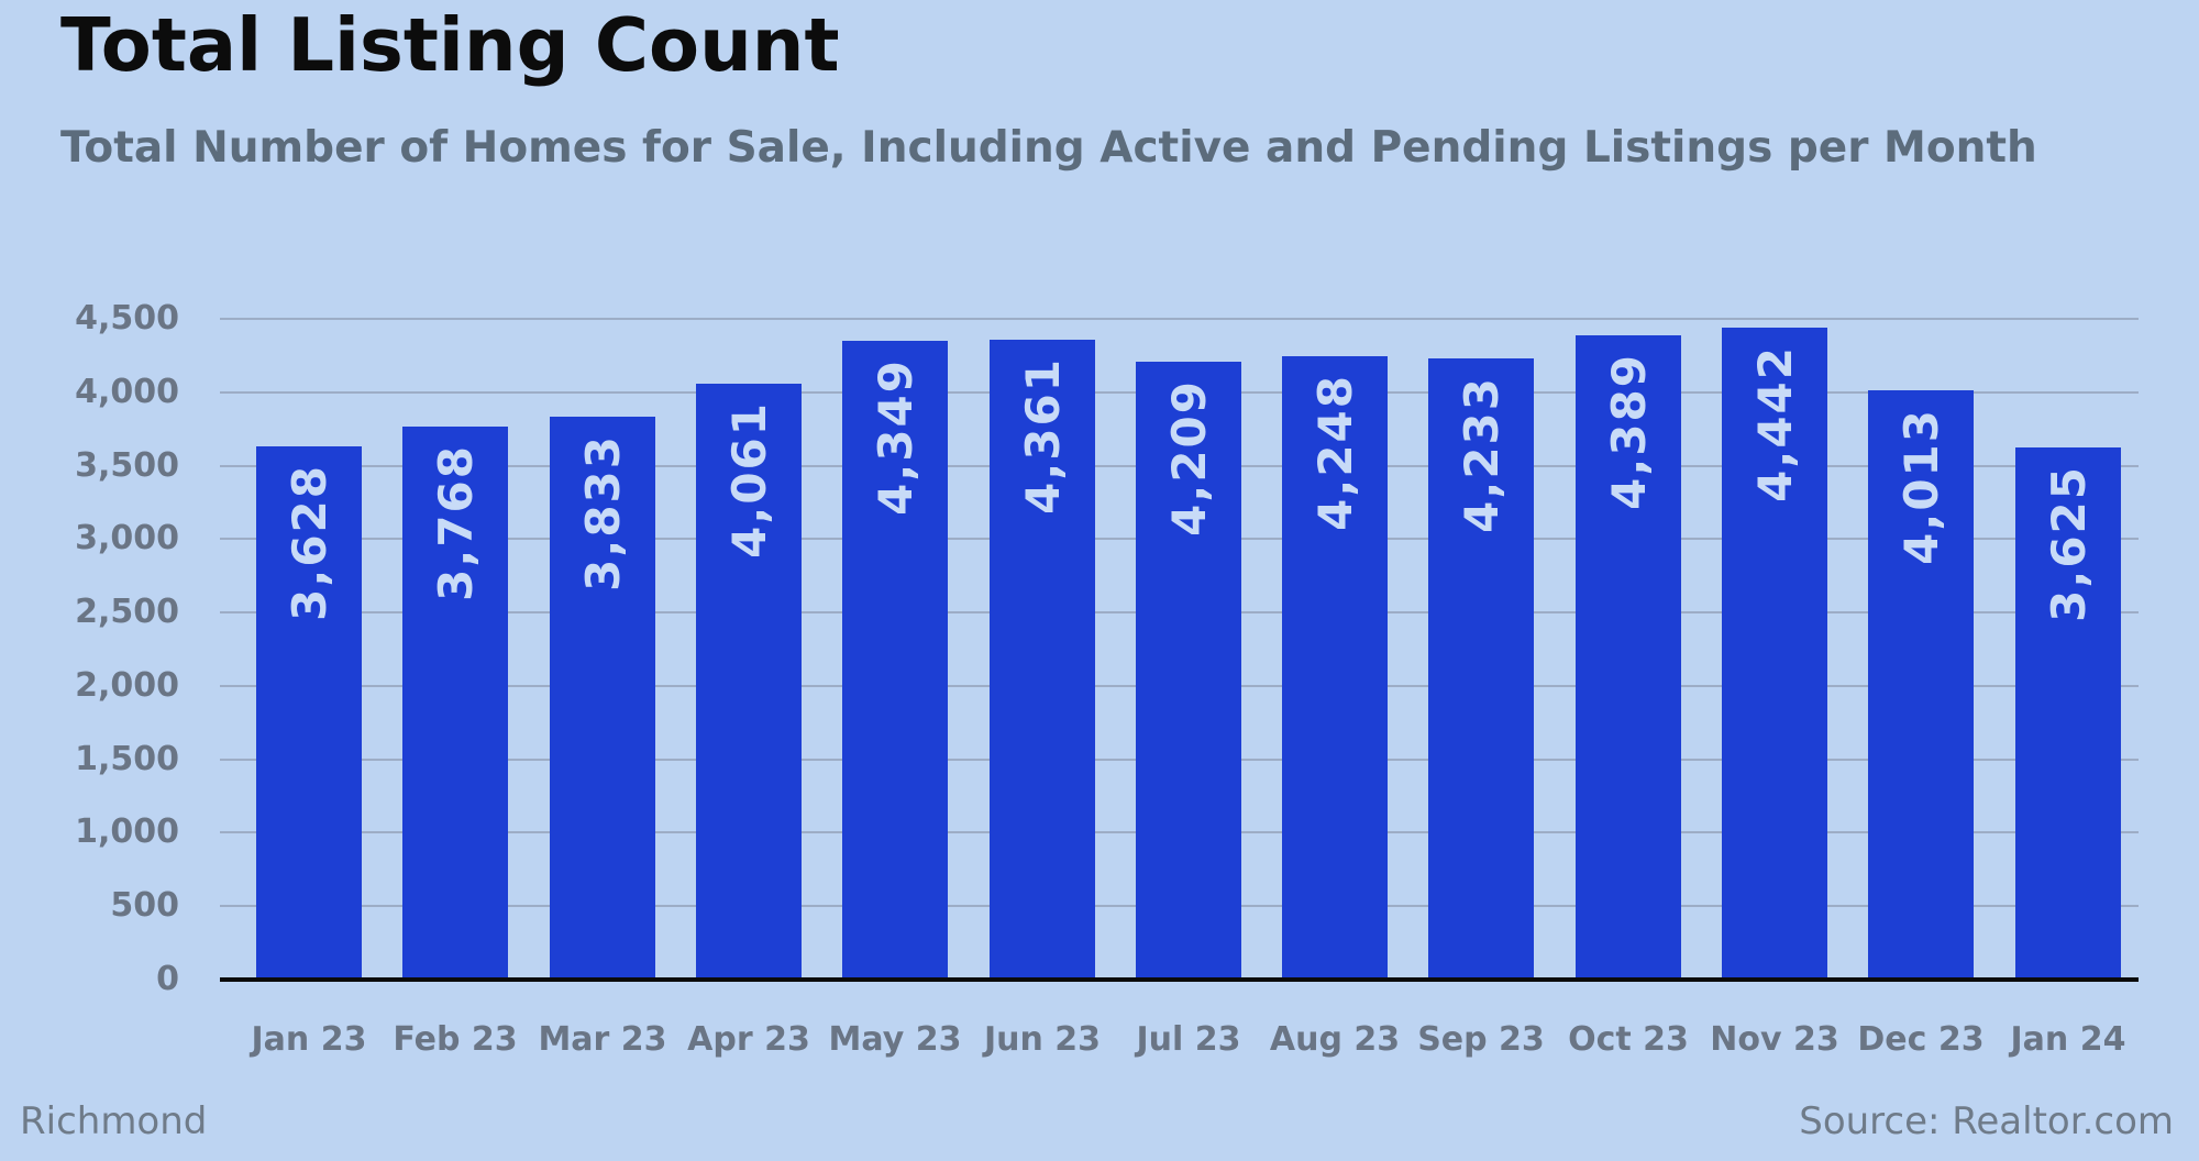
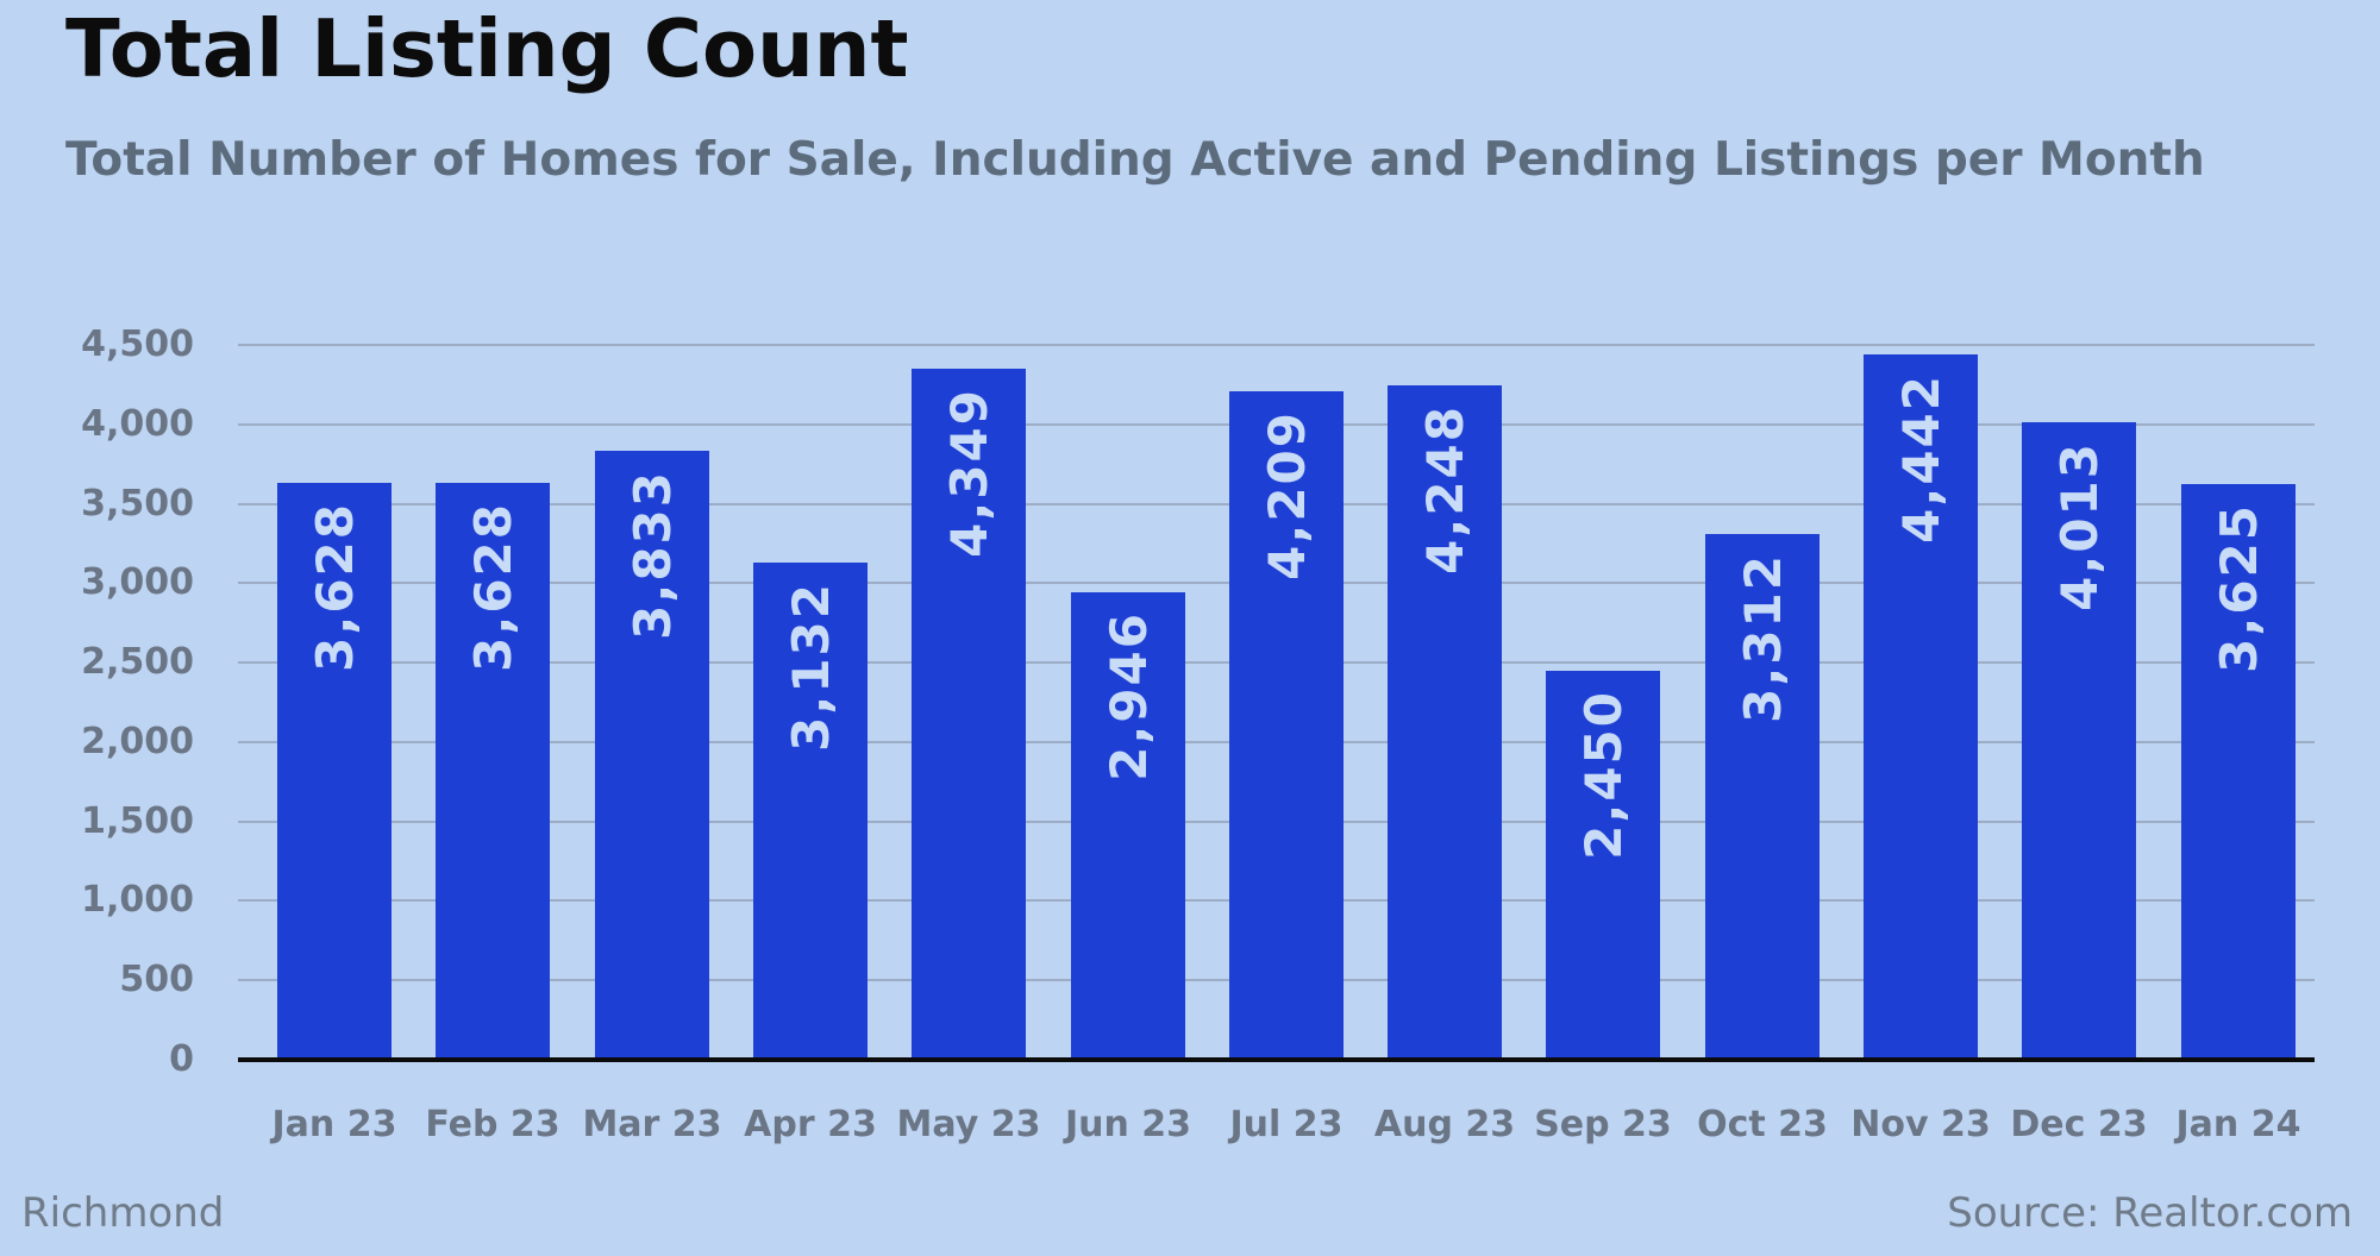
Feb 23: 3,768 -> 3,628
Apr 23: 4,061 -> 3,132
Jun 23: 4,361 -> 2,946
Sep 23: 4,233 -> 2,450
Oct 23: 4,389 -> 3,312
